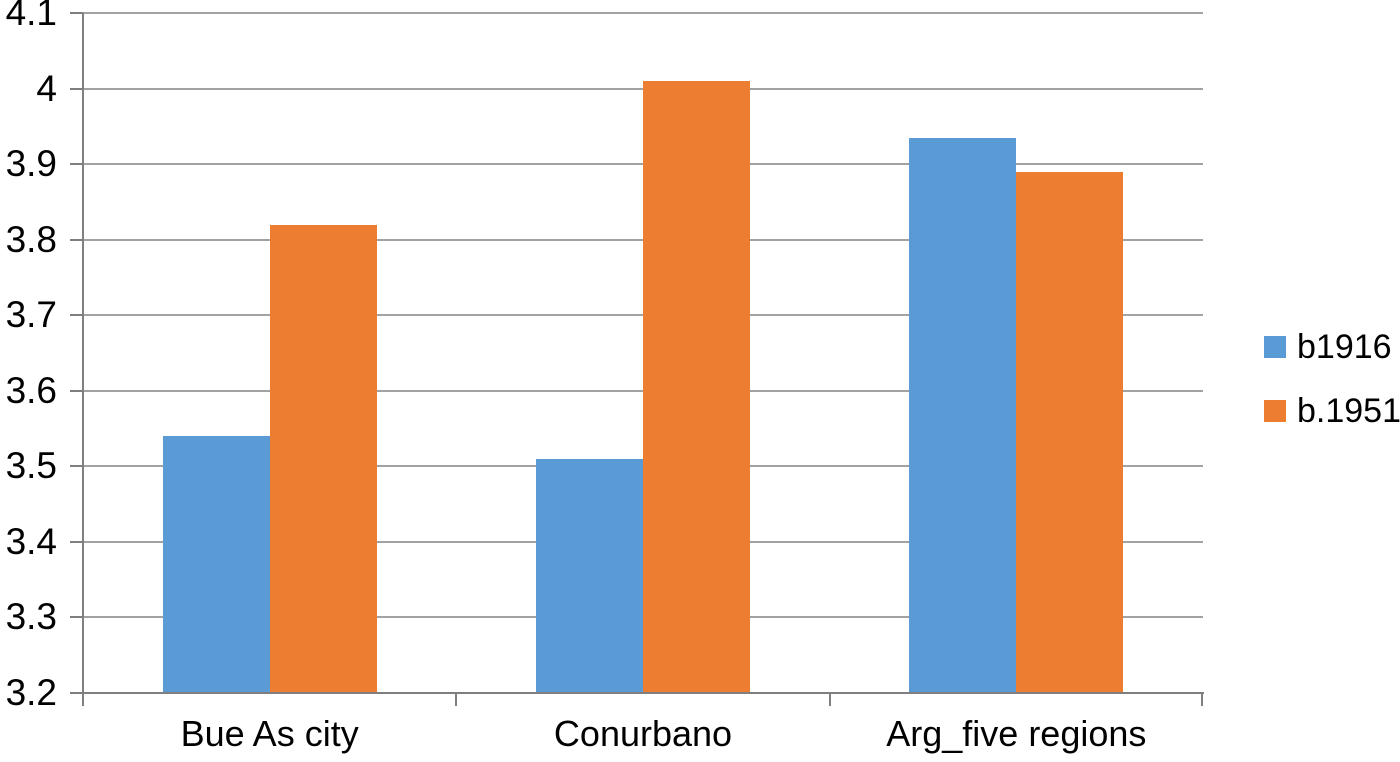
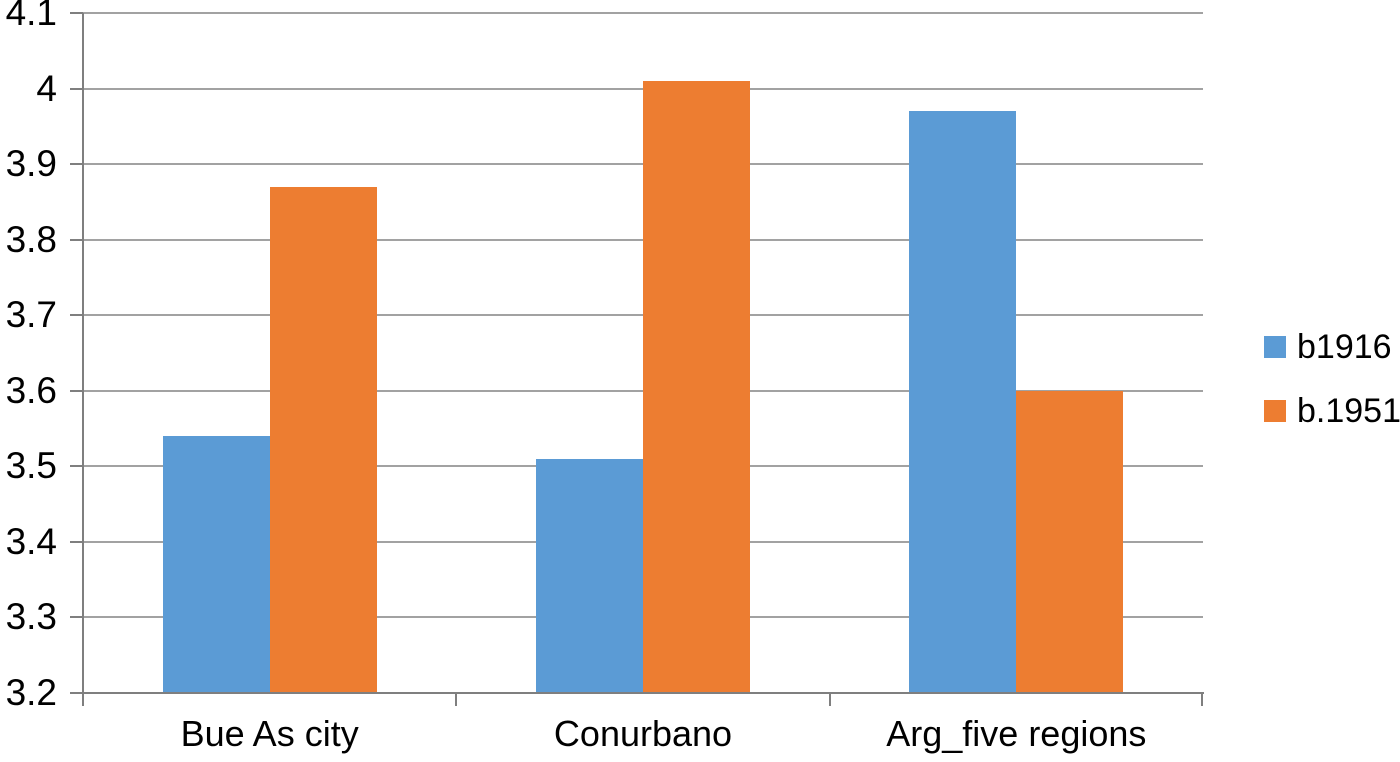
b.1951/Bue As city: 3.82 -> 3.87
b1916/Arg_five regions: 3.94 -> 3.97
b.1951/Arg_five regions: 3.89 -> 3.60
